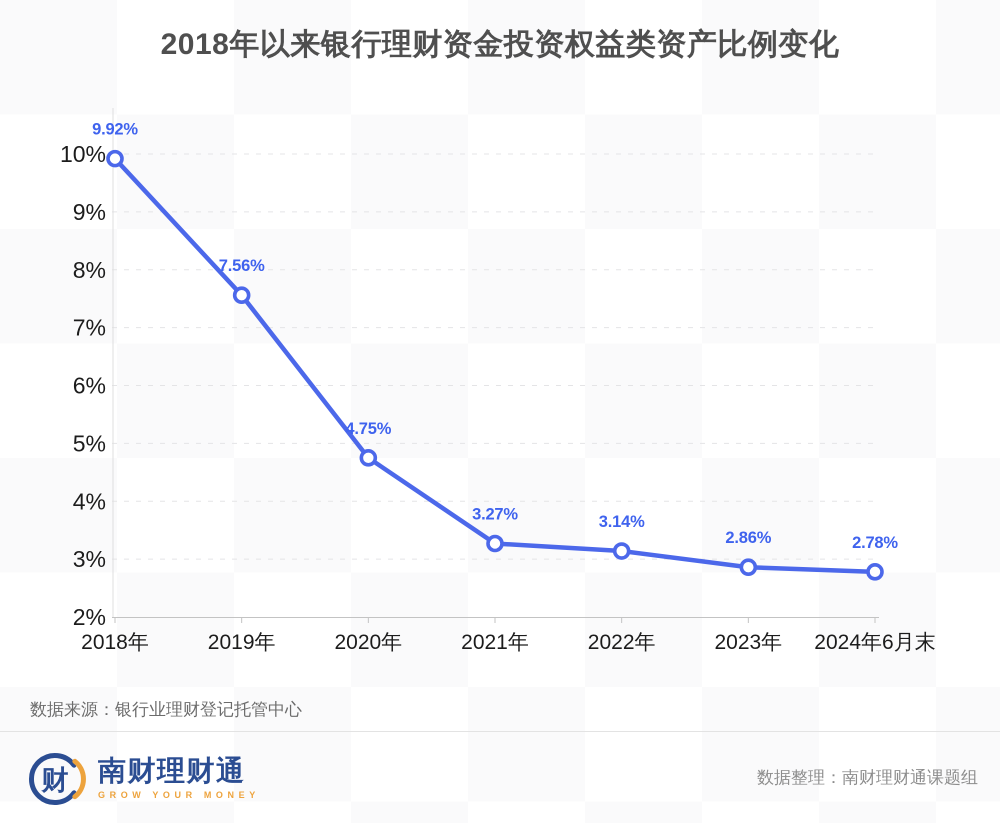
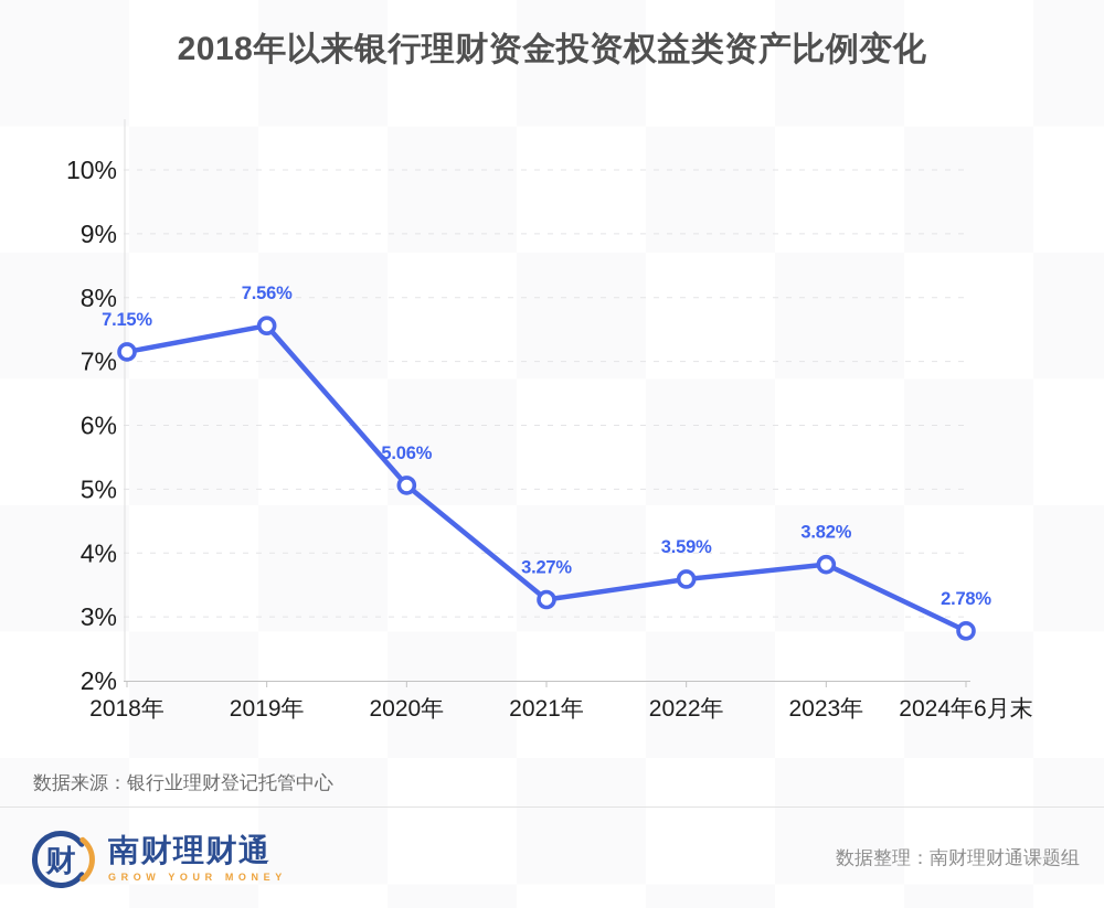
2018年: 9.92% -> 7.15%
2020年: 4.75% -> 5.06%
2022年: 3.14% -> 3.59%
2023年: 2.86% -> 3.82%
